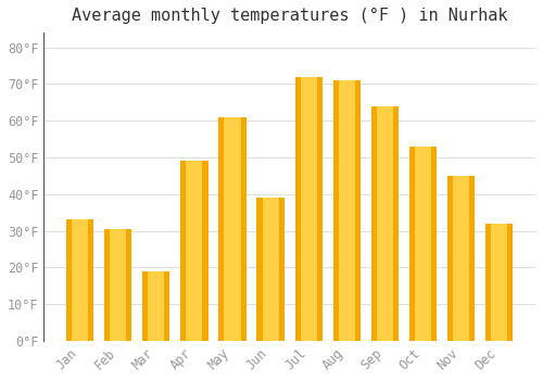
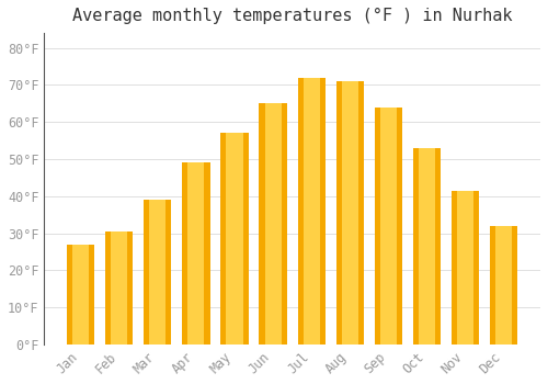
Jan: 33.0°F -> 27.0°F
Mar: 19.0°F -> 39.0°F
May: 61.0°F -> 57.0°F
Jun: 39.0°F -> 65.0°F
Nov: 45.0°F -> 41.5°F
